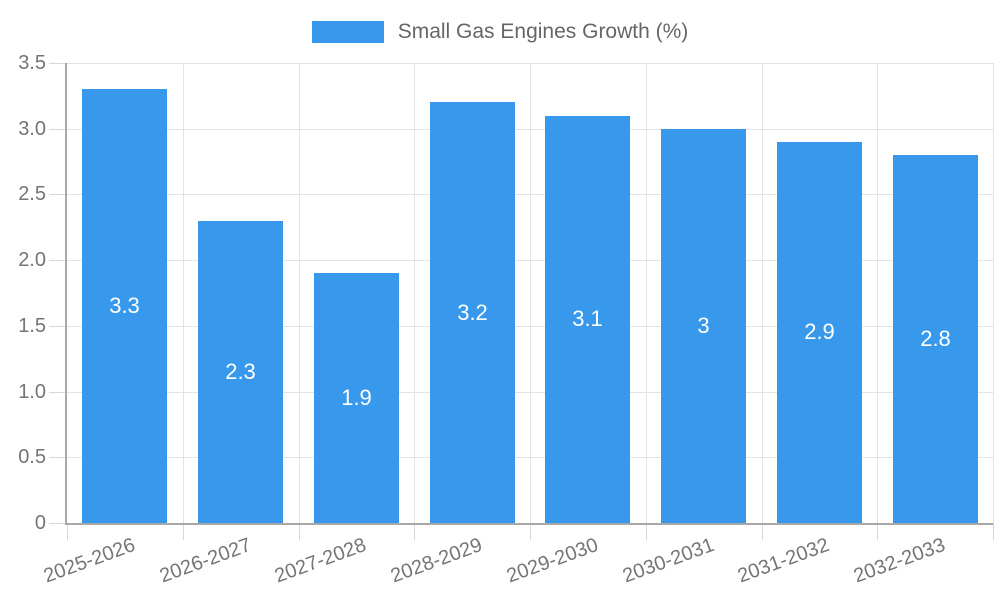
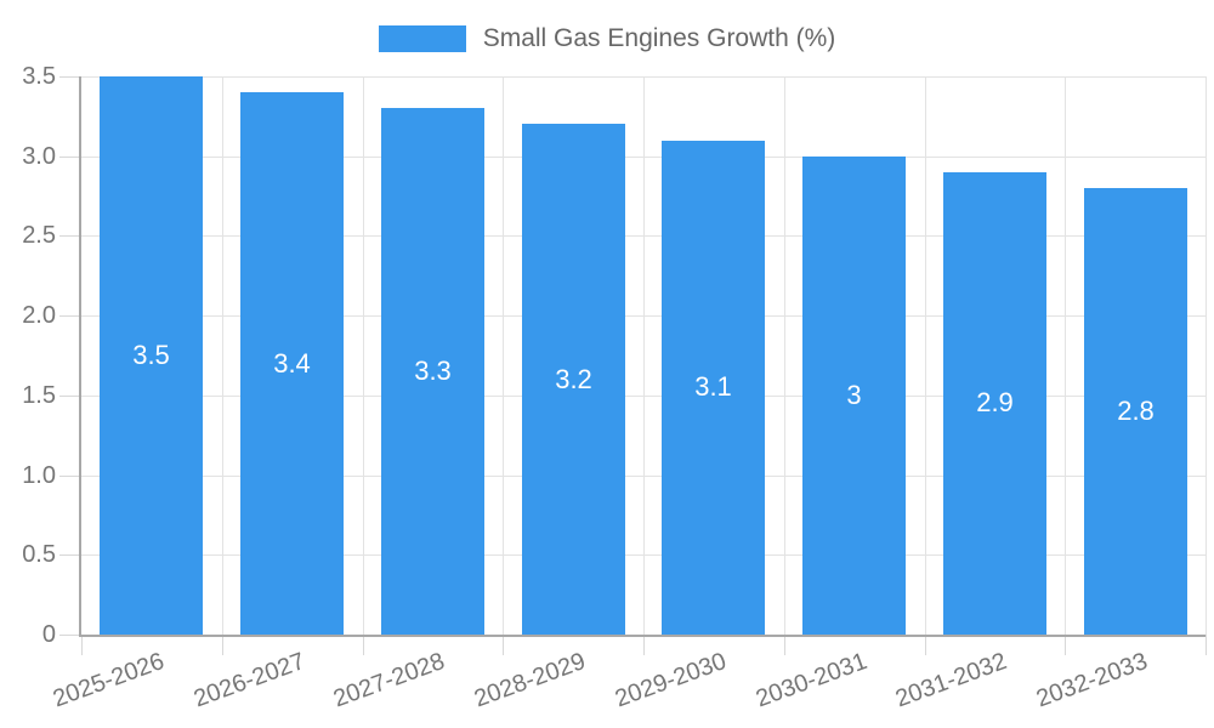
2025-2026: 3.3 -> 3.5
2026-2027: 2.3 -> 3.4
2027-2028: 1.9 -> 3.3
